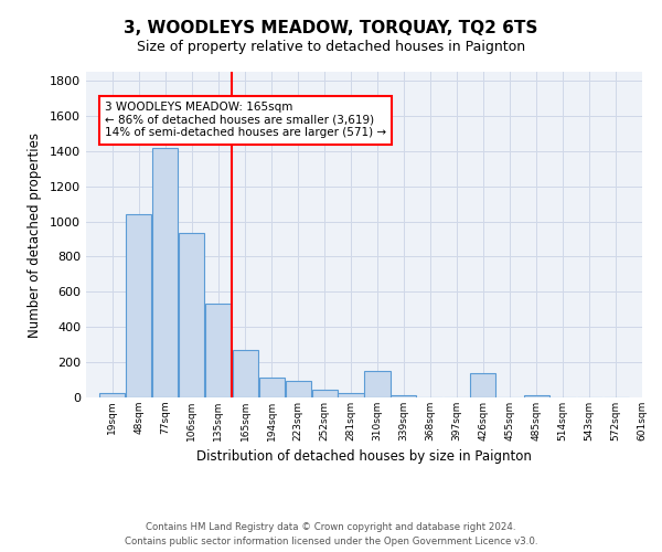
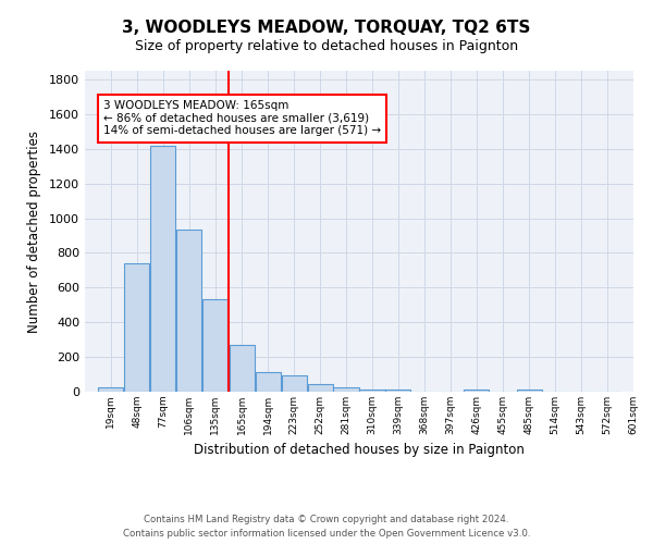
48sqm: 1040 -> 740
310sqm: 150 -> 20
426sqm: 140 -> 20
